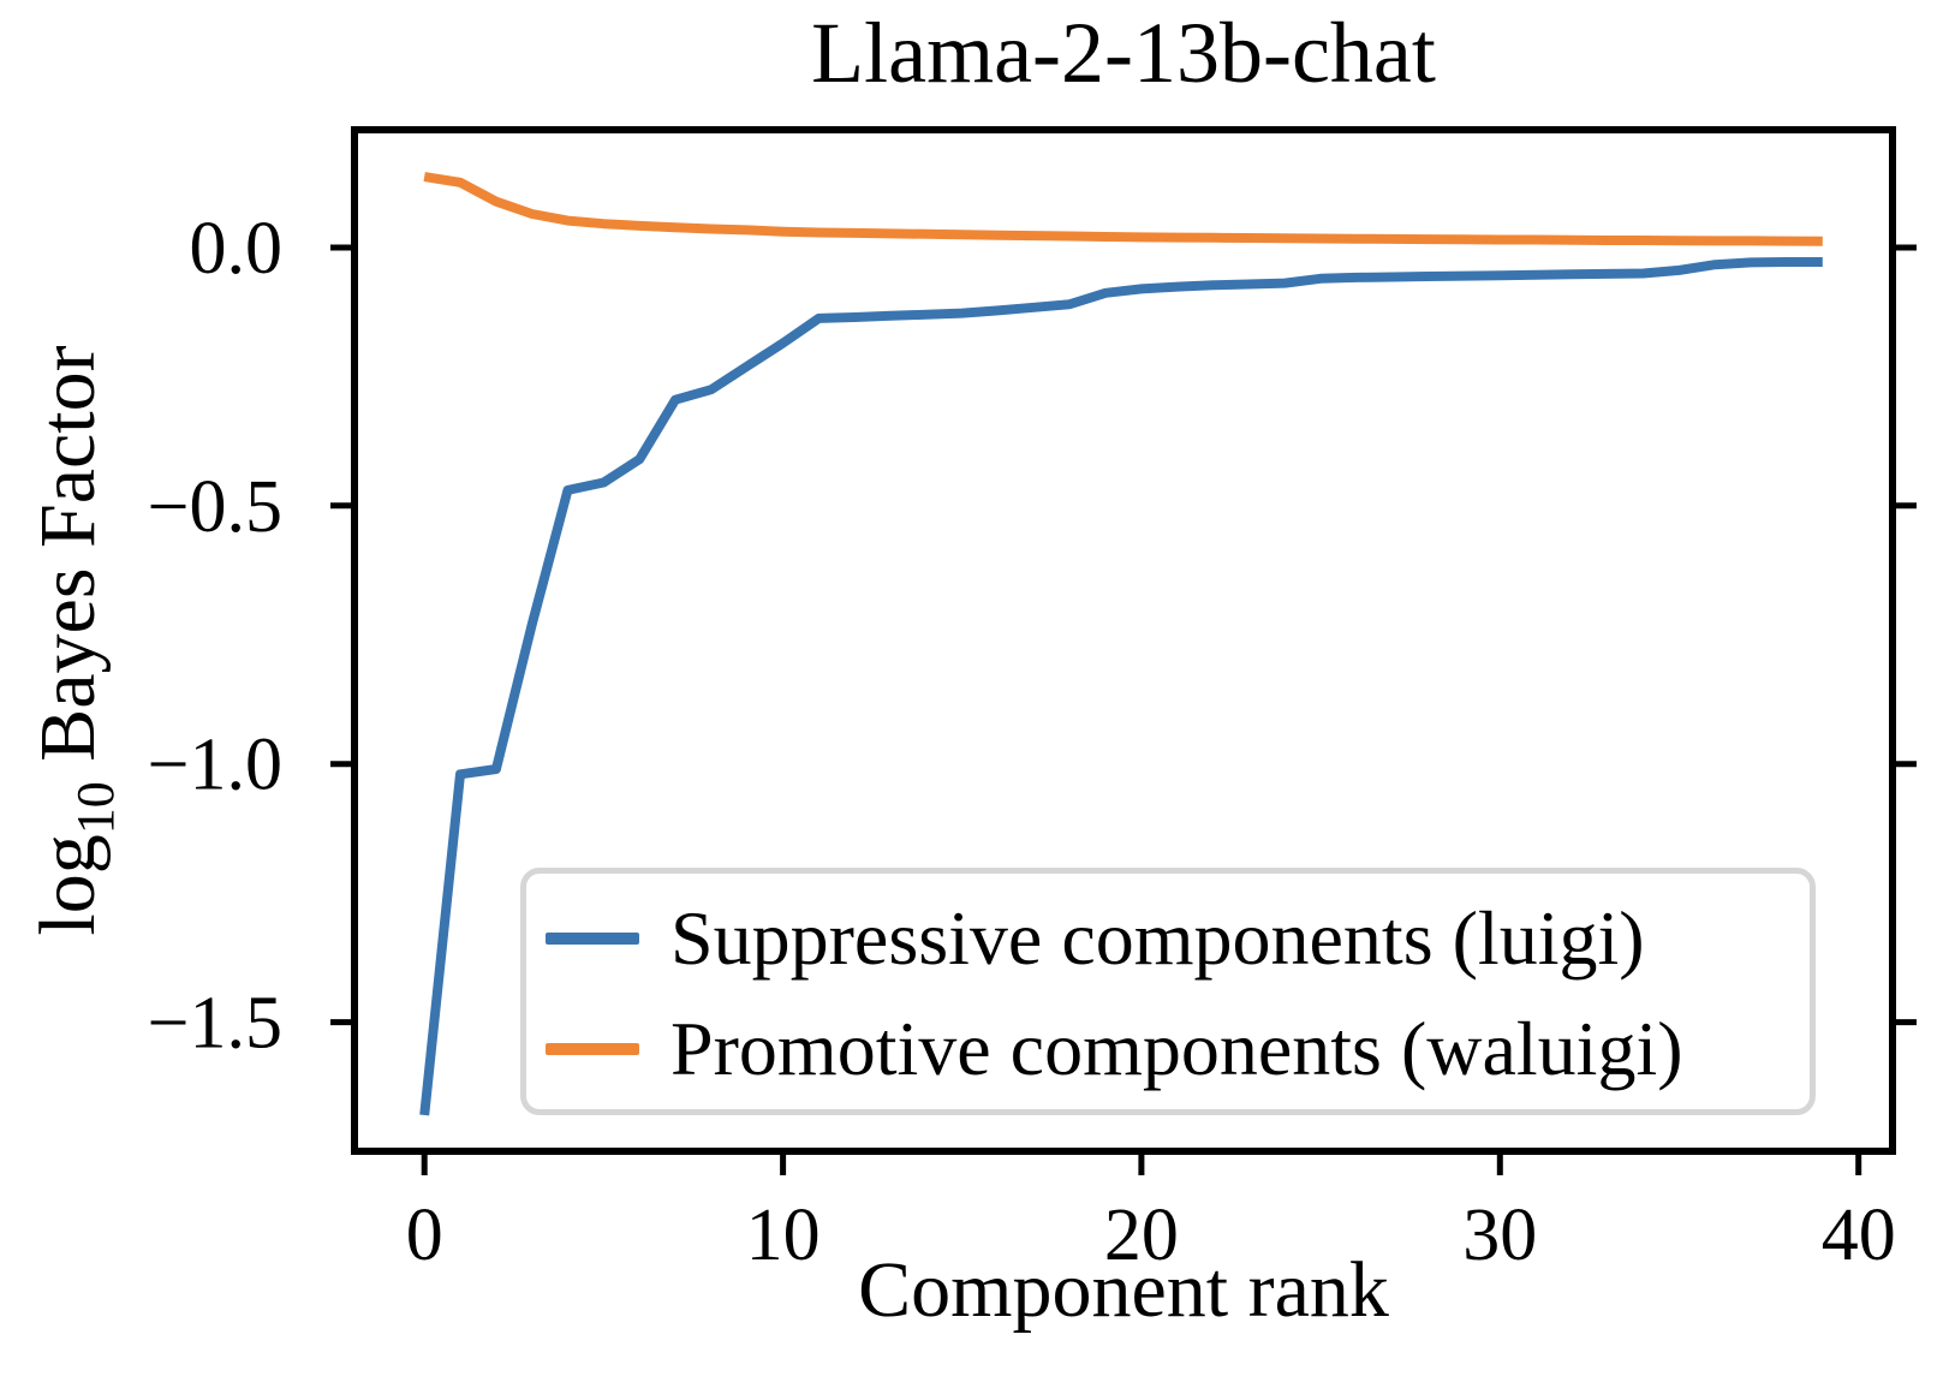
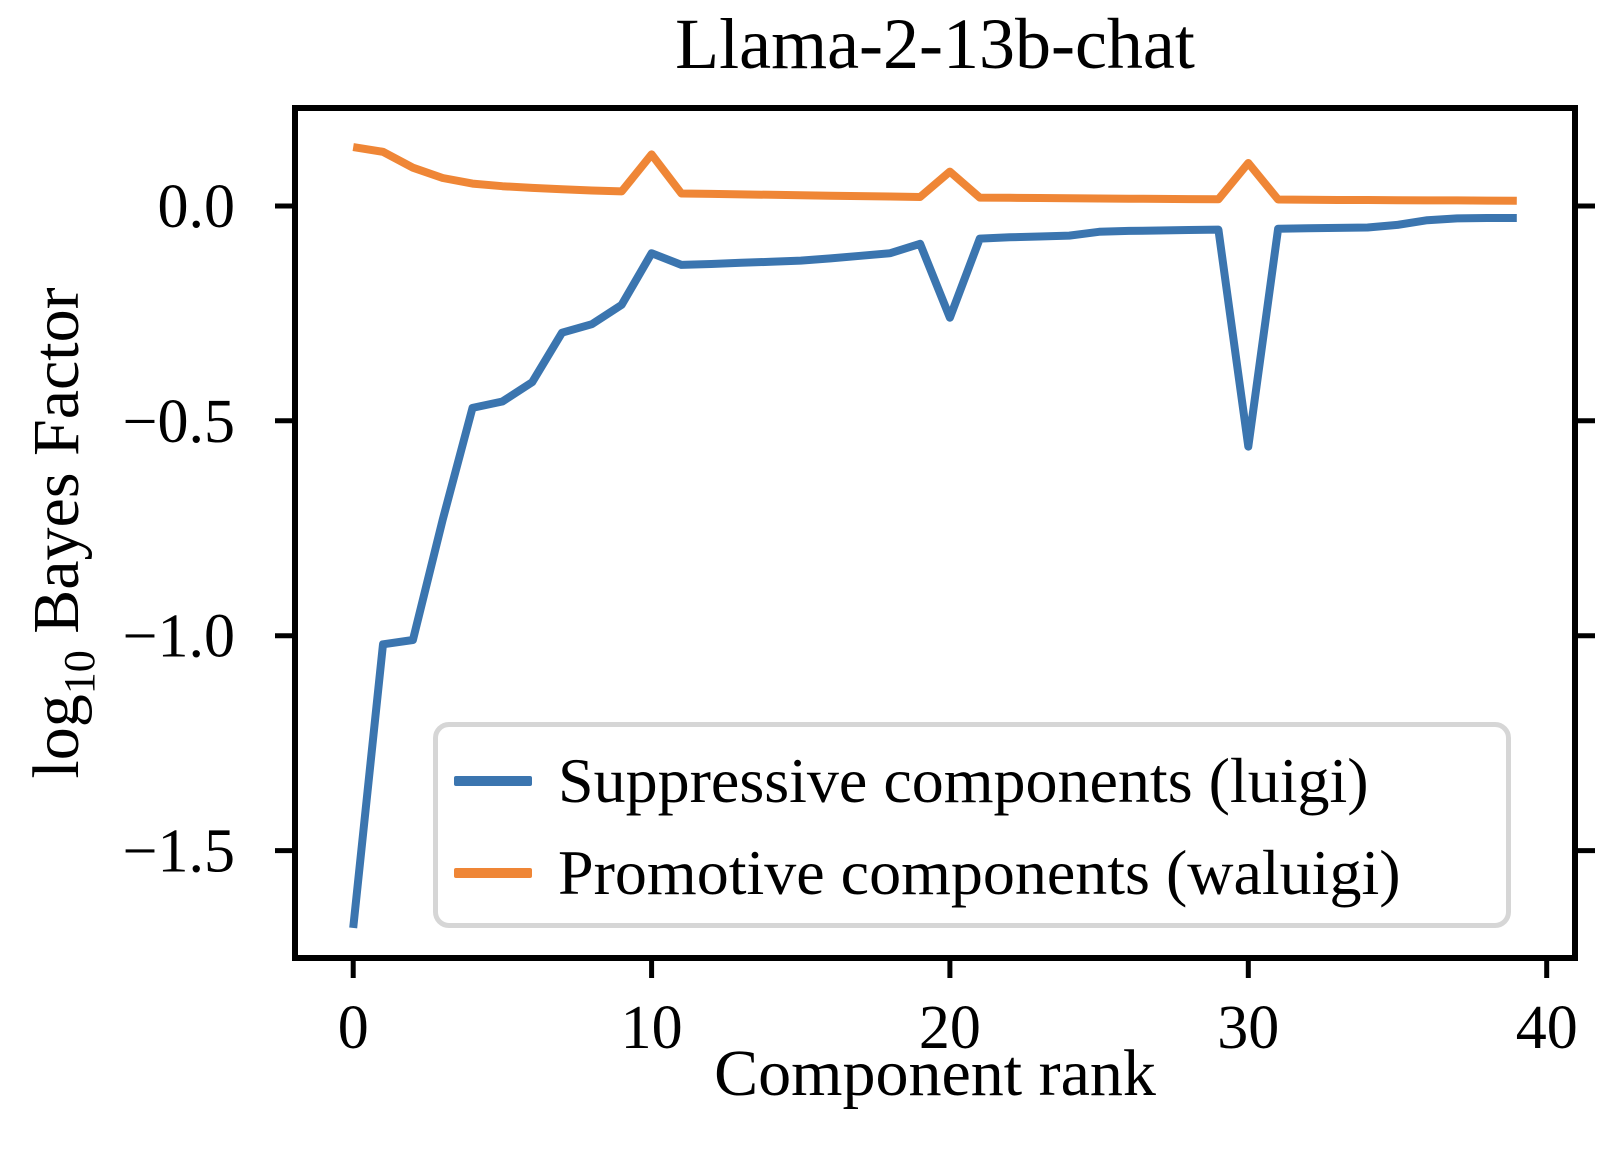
Suppressive components (luigi)/10: -0.18 -> -0.11
Promotive components (waluigi)/10: 0.03 -> 0.12
Suppressive components (luigi)/20: -0.08 -> -0.26
Promotive components (waluigi)/20: 0.02 -> 0.08
Suppressive components (luigi)/30: -0.05 -> -0.56
Promotive components (waluigi)/30: 0.01 -> 0.10
